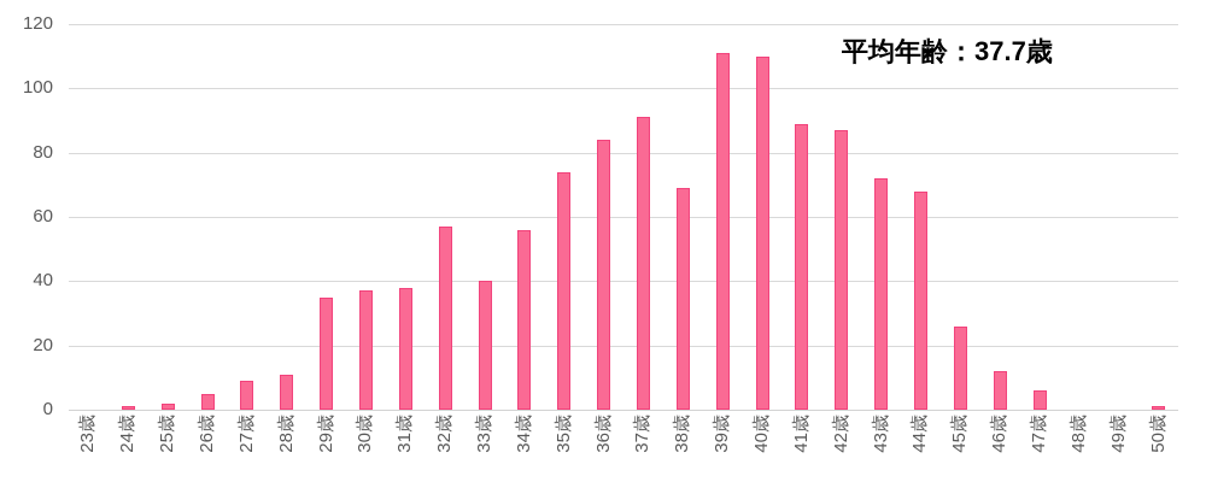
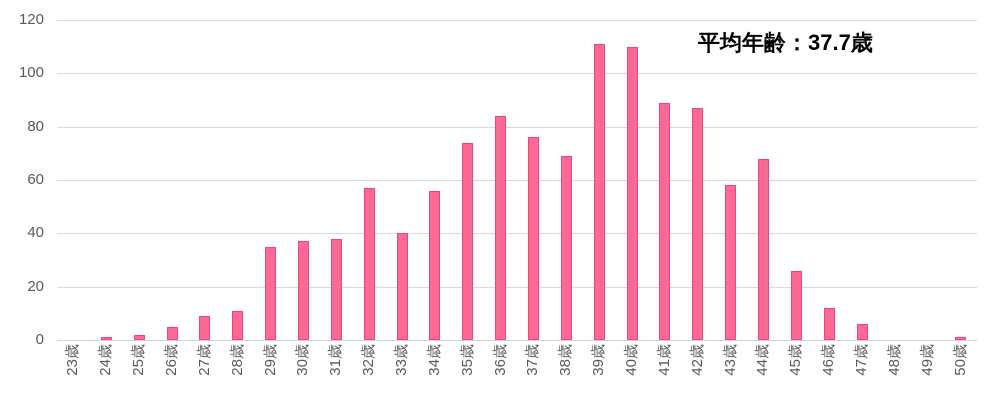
37歳: 91 -> 76
43歳: 72 -> 58
